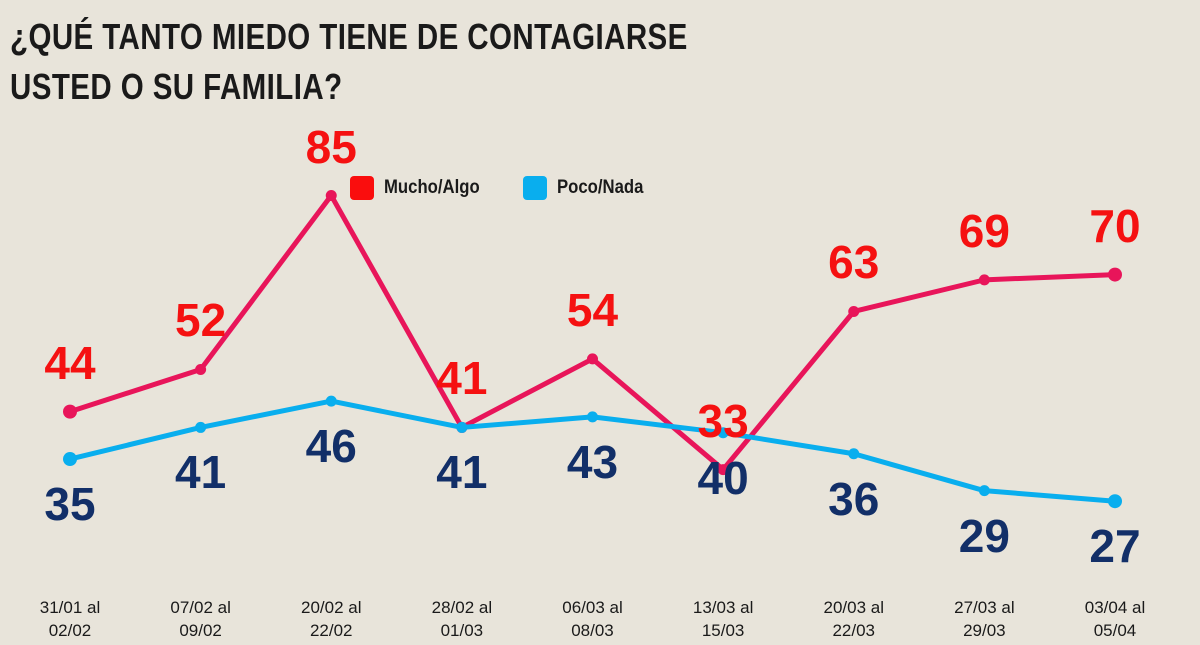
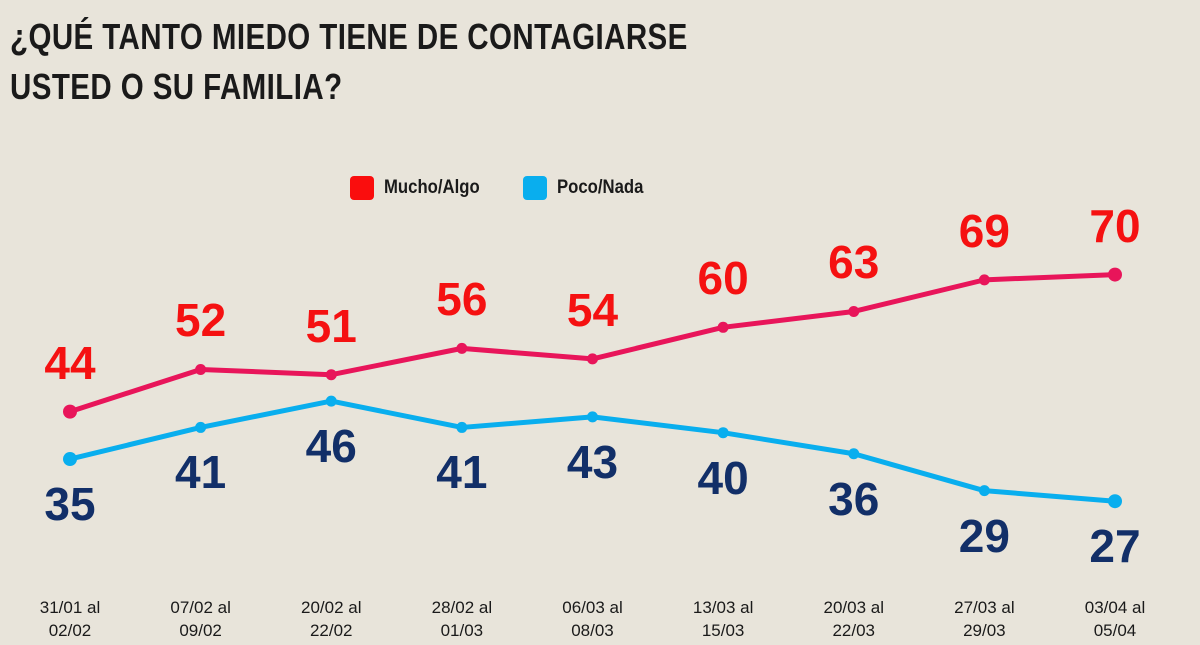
Mucho/Algo/20/02 al 22/02: 85 -> 51
Mucho/Algo/28/02 al 01/03: 41 -> 56
Mucho/Algo/13/03 al 15/03: 33 -> 60
